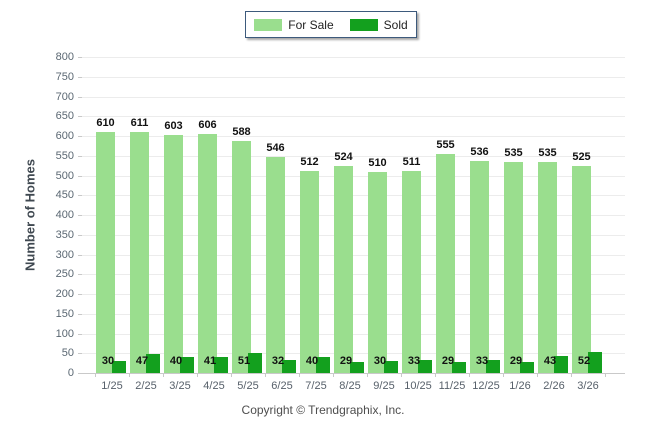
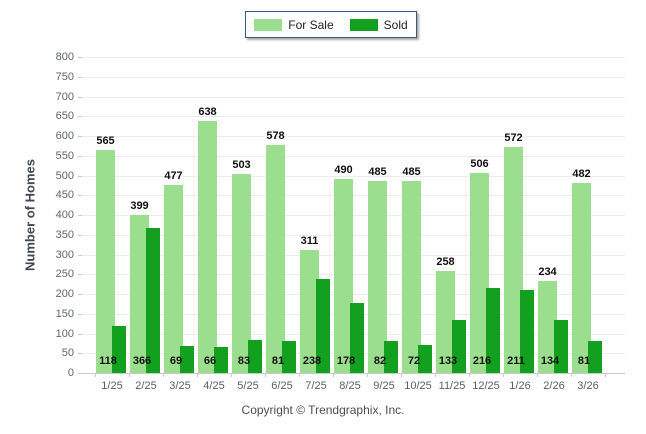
For Sale/1/25: 610 -> 565
Sold/1/25: 30 -> 118
For Sale/2/25: 611 -> 399
Sold/2/25: 47 -> 366
For Sale/3/25: 603 -> 477
Sold/3/25: 40 -> 69
For Sale/4/25: 606 -> 638
Sold/4/25: 41 -> 66
For Sale/5/25: 588 -> 503
Sold/5/25: 51 -> 83
For Sale/6/25: 546 -> 578
Sold/6/25: 32 -> 81
For Sale/7/25: 512 -> 311
Sold/7/25: 40 -> 238
For Sale/8/25: 524 -> 490
Sold/8/25: 29 -> 178
For Sale/9/25: 510 -> 485
Sold/9/25: 30 -> 82
For Sale/10/25: 511 -> 485
Sold/10/25: 33 -> 72
For Sale/11/25: 555 -> 258
Sold/11/25: 29 -> 133
For Sale/12/25: 536 -> 506
Sold/12/25: 33 -> 216
For Sale/1/26: 535 -> 572
Sold/1/26: 29 -> 211
For Sale/2/26: 535 -> 234
Sold/2/26: 43 -> 134
For Sale/3/26: 525 -> 482
Sold/3/26: 52 -> 81
